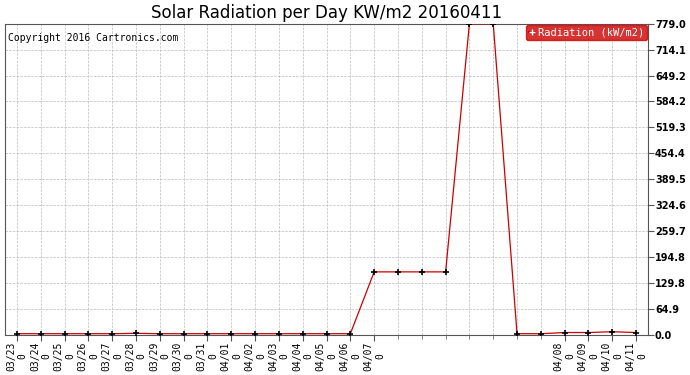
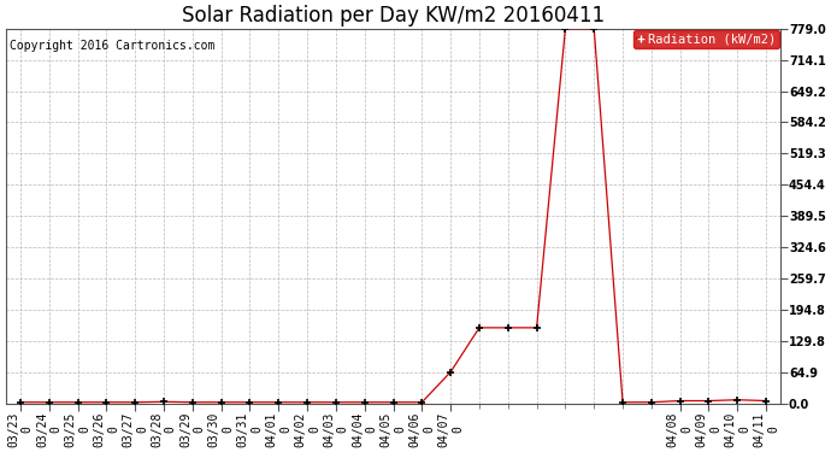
04/07 0: 157 -> 65
